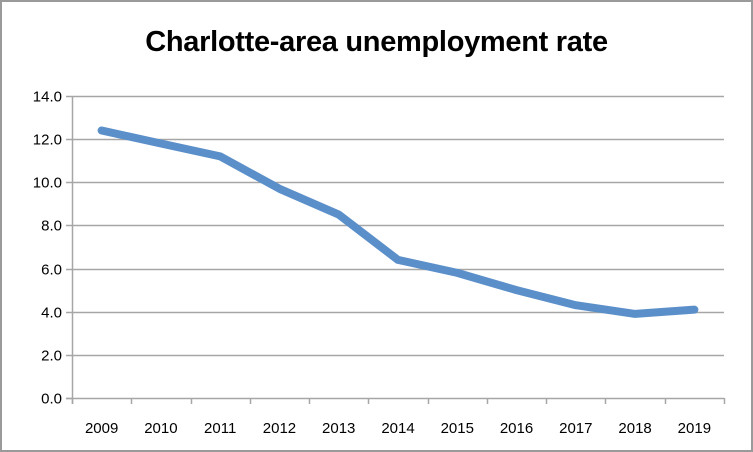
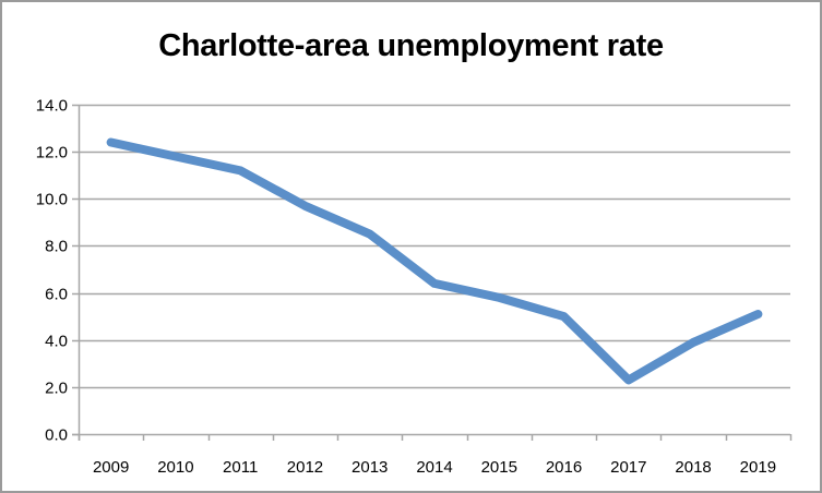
2017: 4.3 -> 2.3
2019: 4.1 -> 5.1
